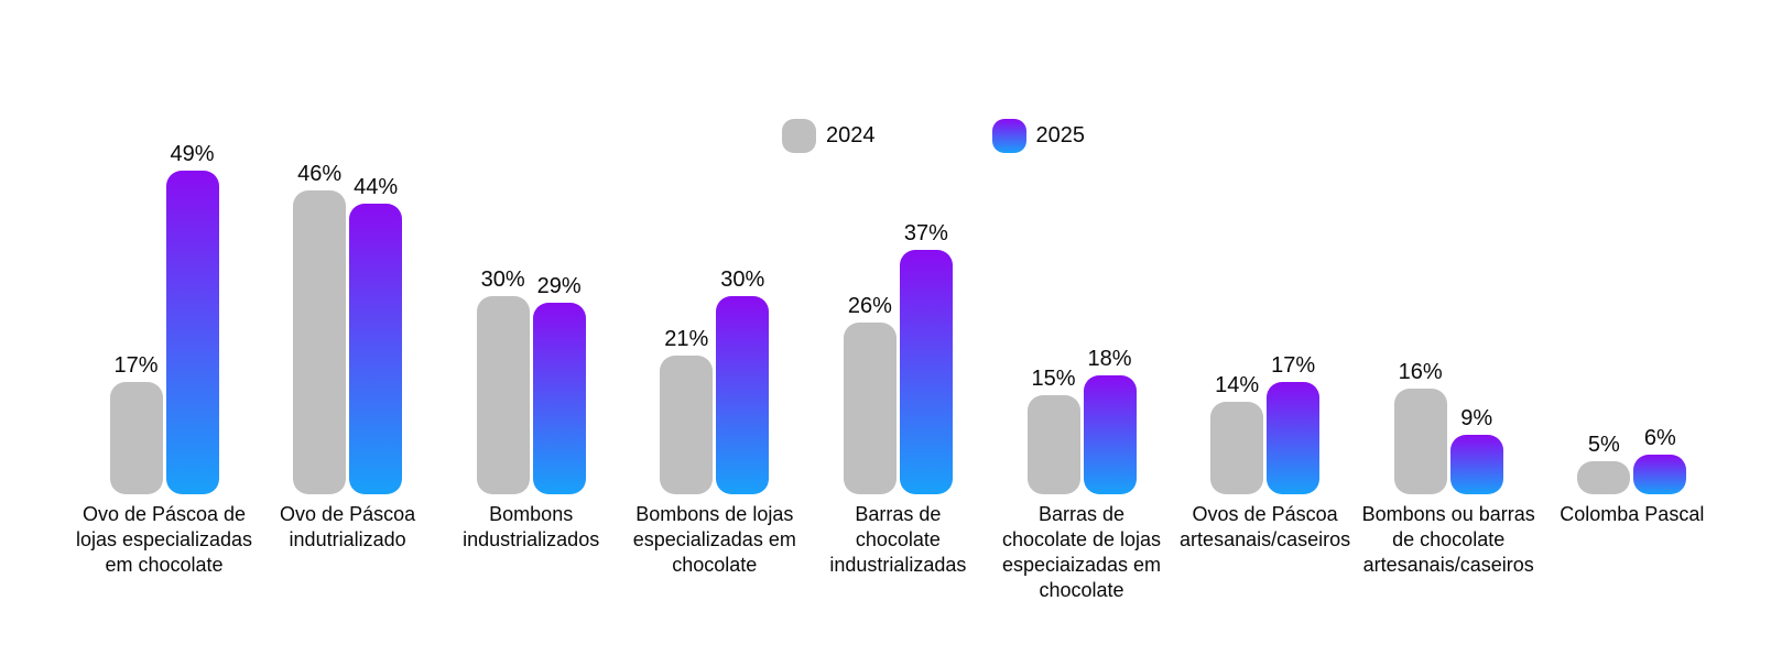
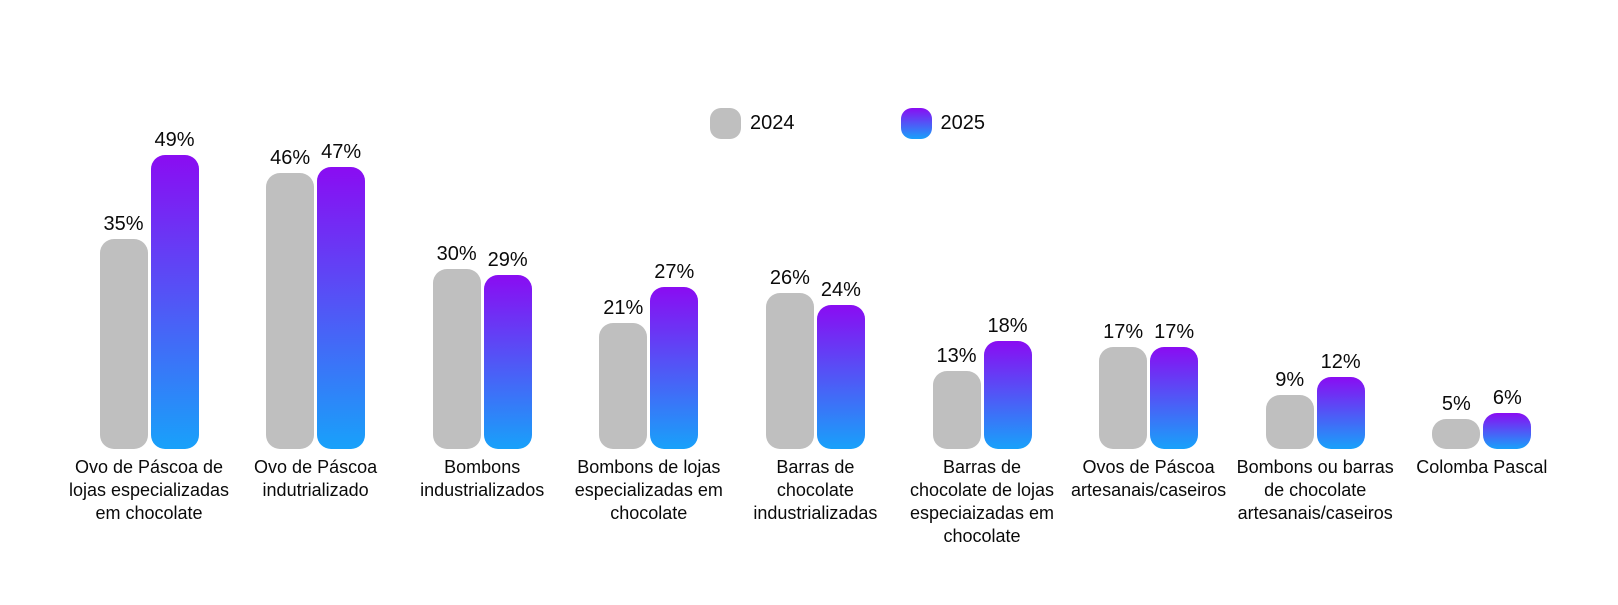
2024/Ovo de Páscoa de lojas especializadas em chocolate: 17% -> 35%
2025/Ovo de Páscoa indutrializado: 44% -> 47%
2025/Bombons de lojas especializadas em chocolate: 30% -> 27%
2025/Barras de chocolate industrializadas: 37% -> 24%
2024/Barras de chocolate de lojas especiaizadas em chocolate: 15% -> 13%
2024/Ovos de Páscoa artesanais/caseiros: 14% -> 17%
2024/Bombons ou barras de chocolate artesanais/caseiros: 16% -> 9%
2025/Bombons ou barras de chocolate artesanais/caseiros: 9% -> 12%
